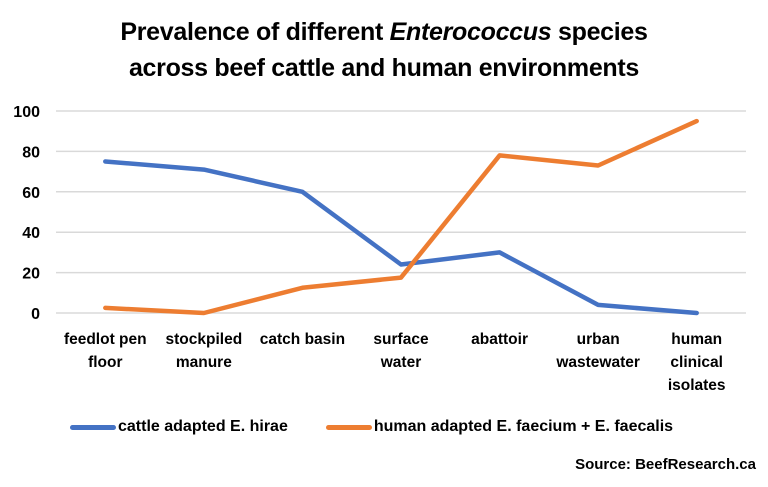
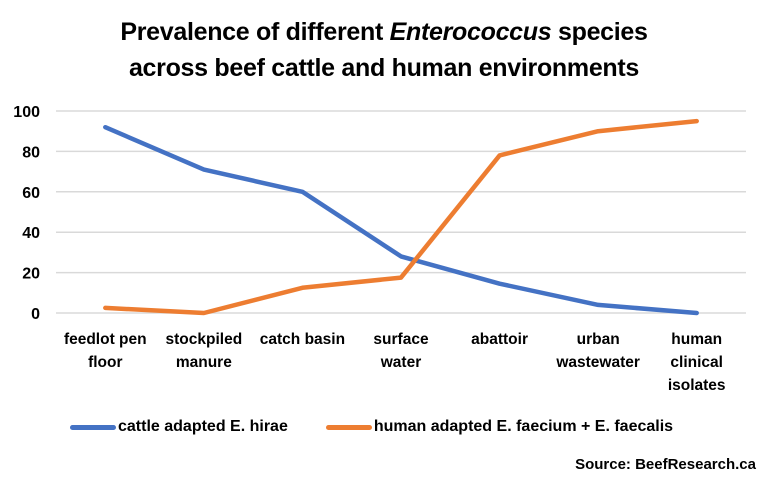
cattle adapted E. hirae/feedlot pen floor: 75 -> 92
cattle adapted E. hirae/surface water: 24 -> 28
cattle adapted E. hirae/abattoir: 30 -> 14
human adapted E. faecium + E. faecalis/urban wastewater: 73 -> 90
